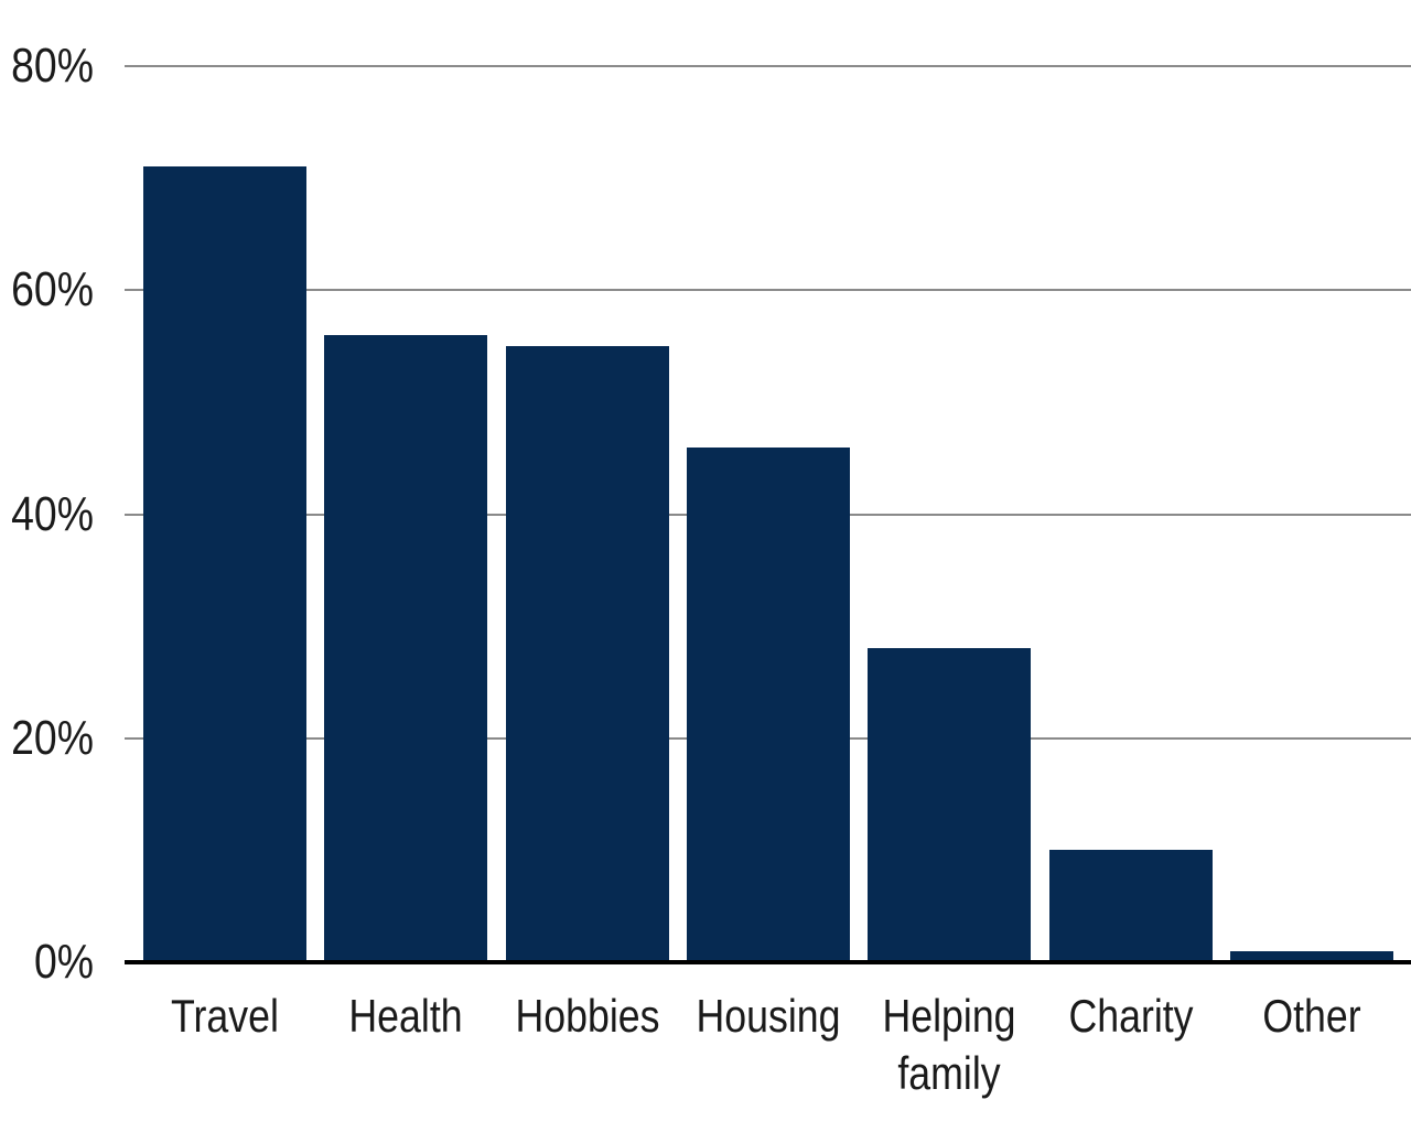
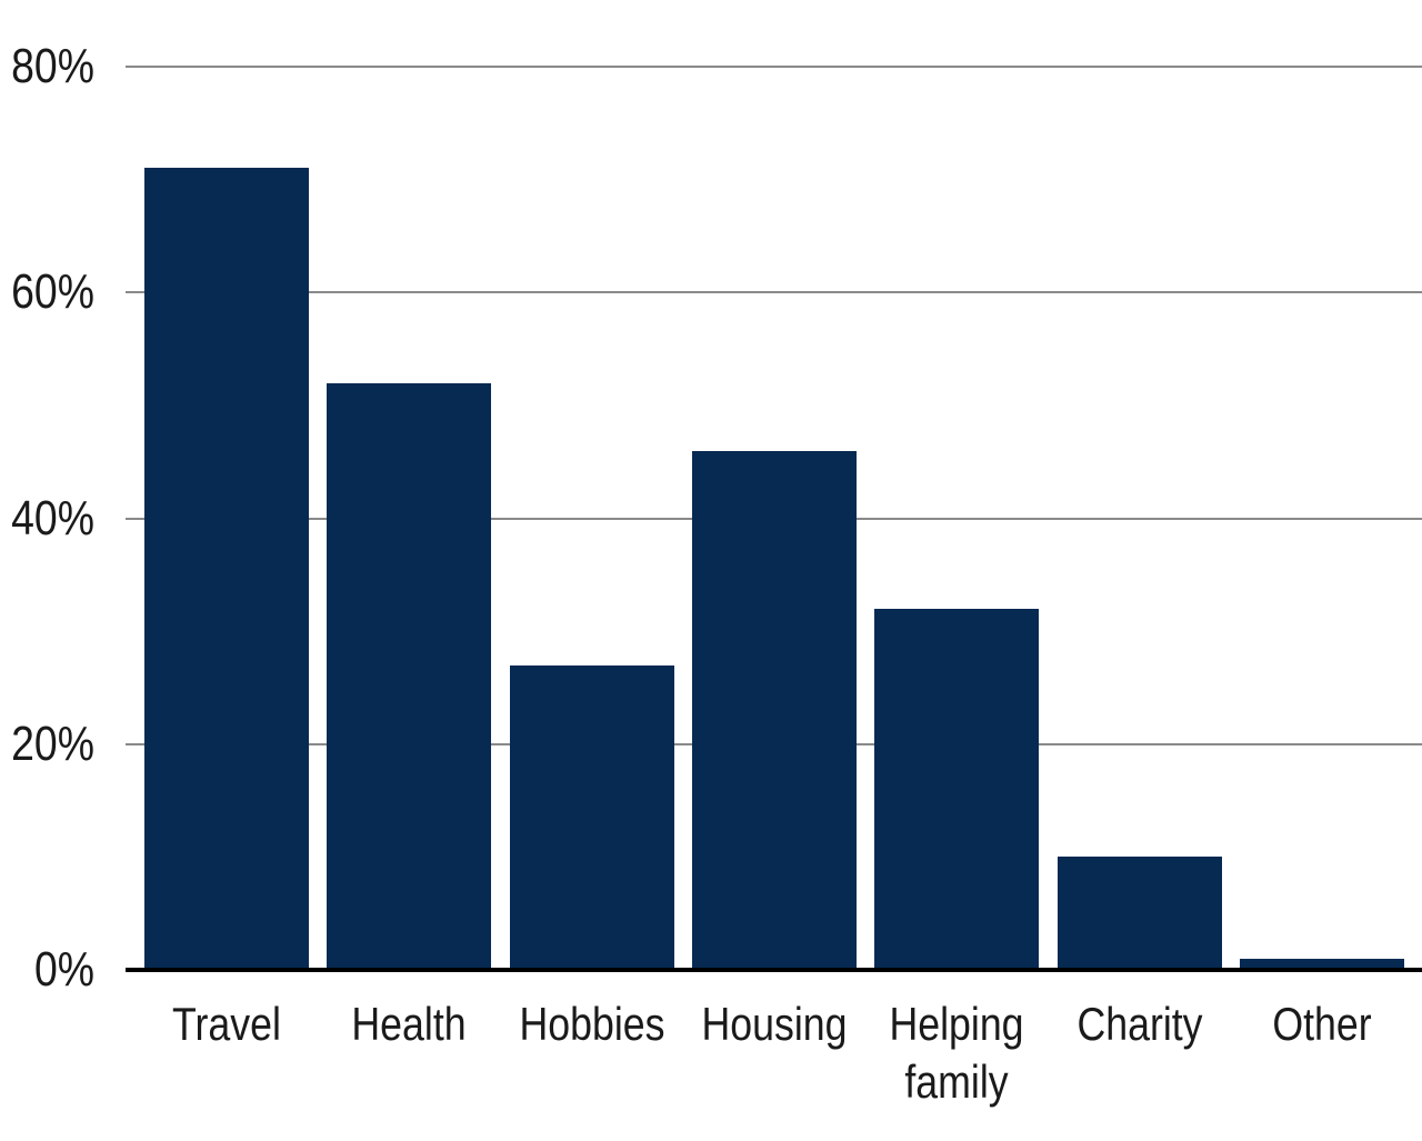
Health: 56% -> 52%
Hobbies: 55% -> 27%
Helping family: 28% -> 32%
